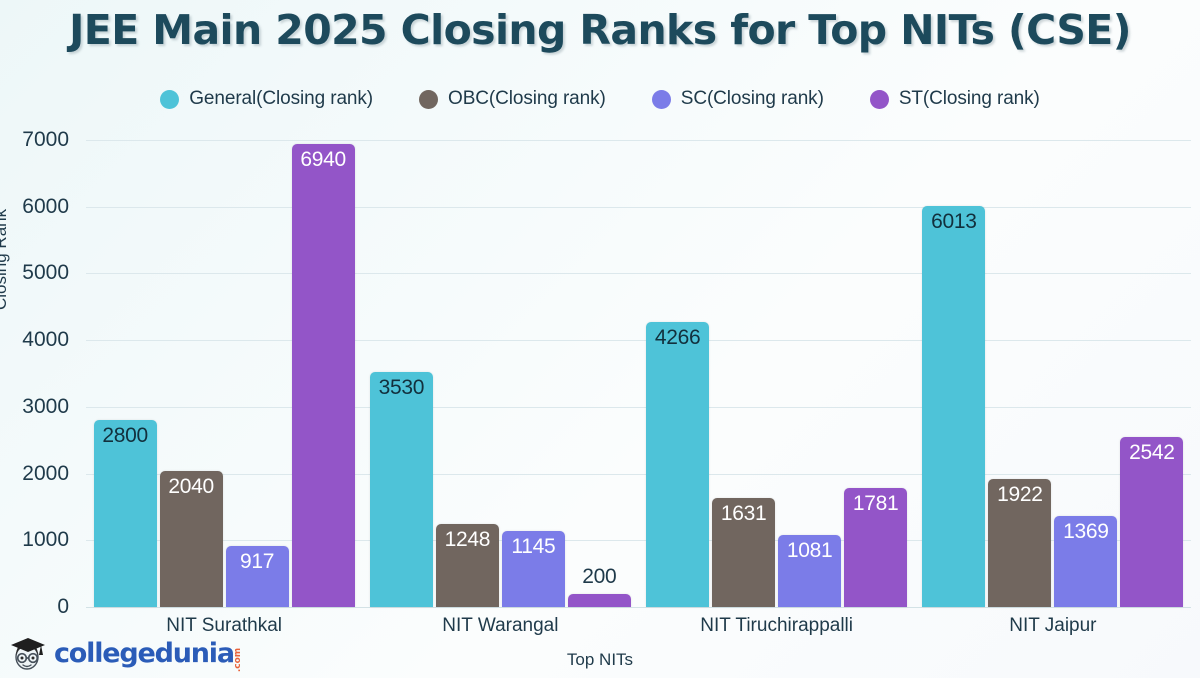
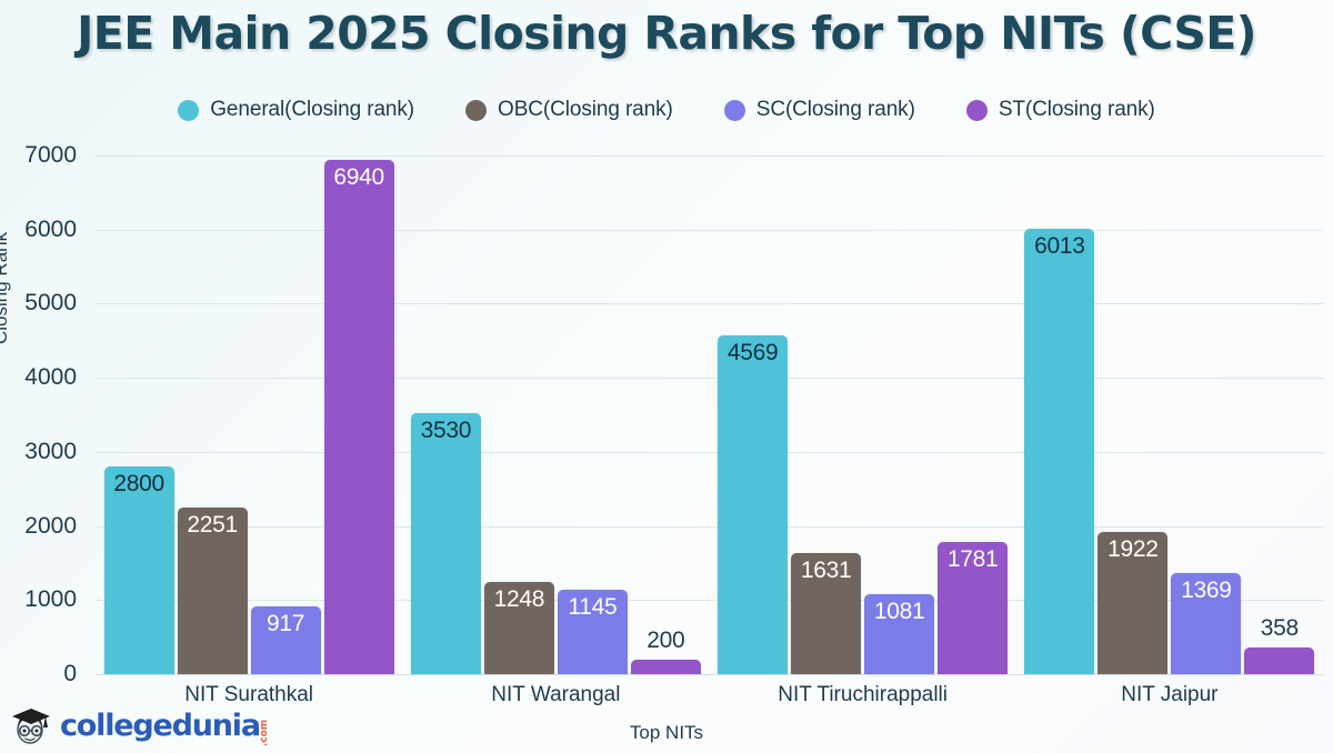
OBC(Closing rank)/NIT Surathkal: 2040 -> 2251
General(Closing rank)/NIT Tiruchirappalli: 4266 -> 4569
ST(Closing rank)/NIT Jaipur: 2542 -> 358
